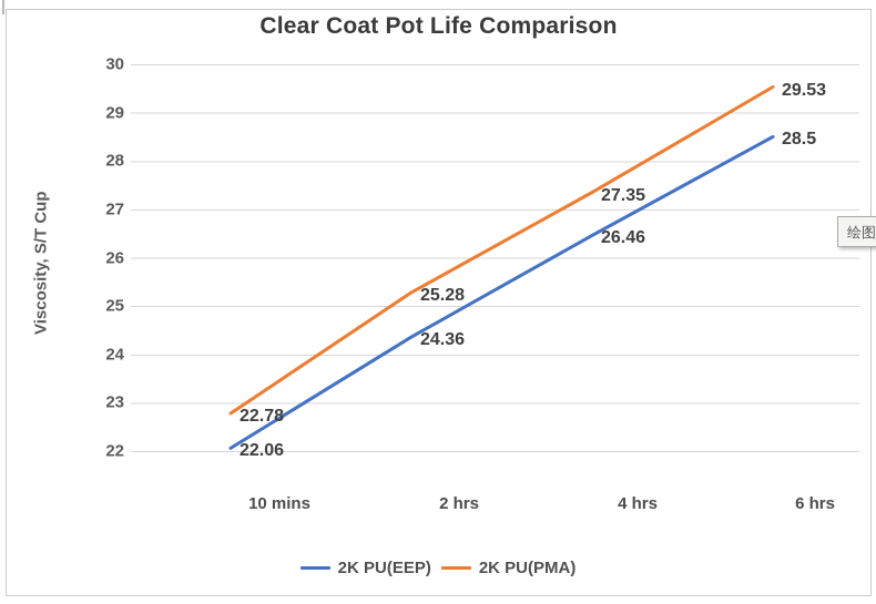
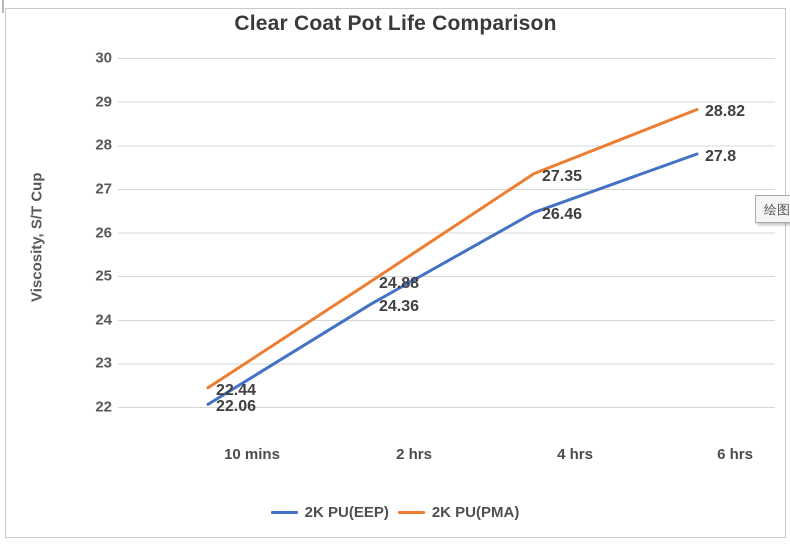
2K PU(PMA)/10 mins: 22.78 -> 22.44
2K PU(PMA)/2 hrs: 25.28 -> 24.88
2K PU(EEP)/6 hrs: 28.5 -> 27.8
2K PU(PMA)/6 hrs: 29.53 -> 28.82
